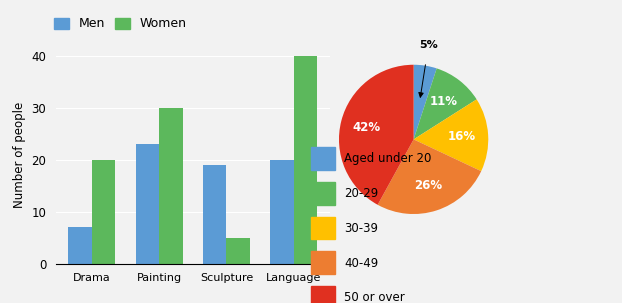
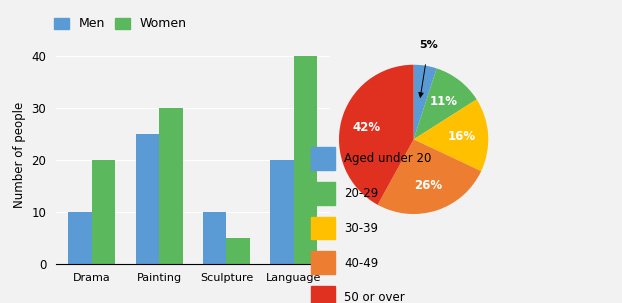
Men/Drama: 7 -> 10
Men/Painting: 23 -> 25
Men/Sculpture: 19 -> 10
